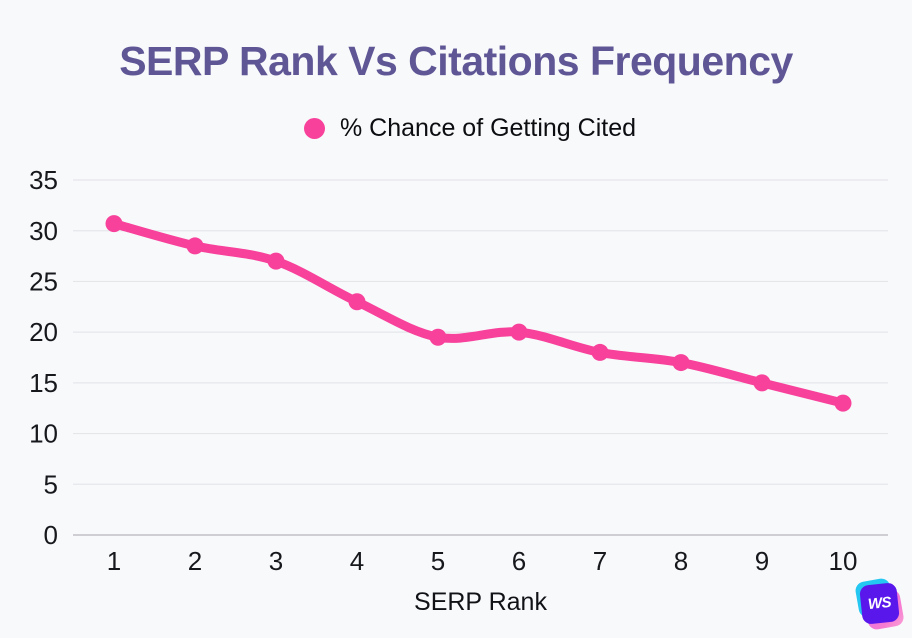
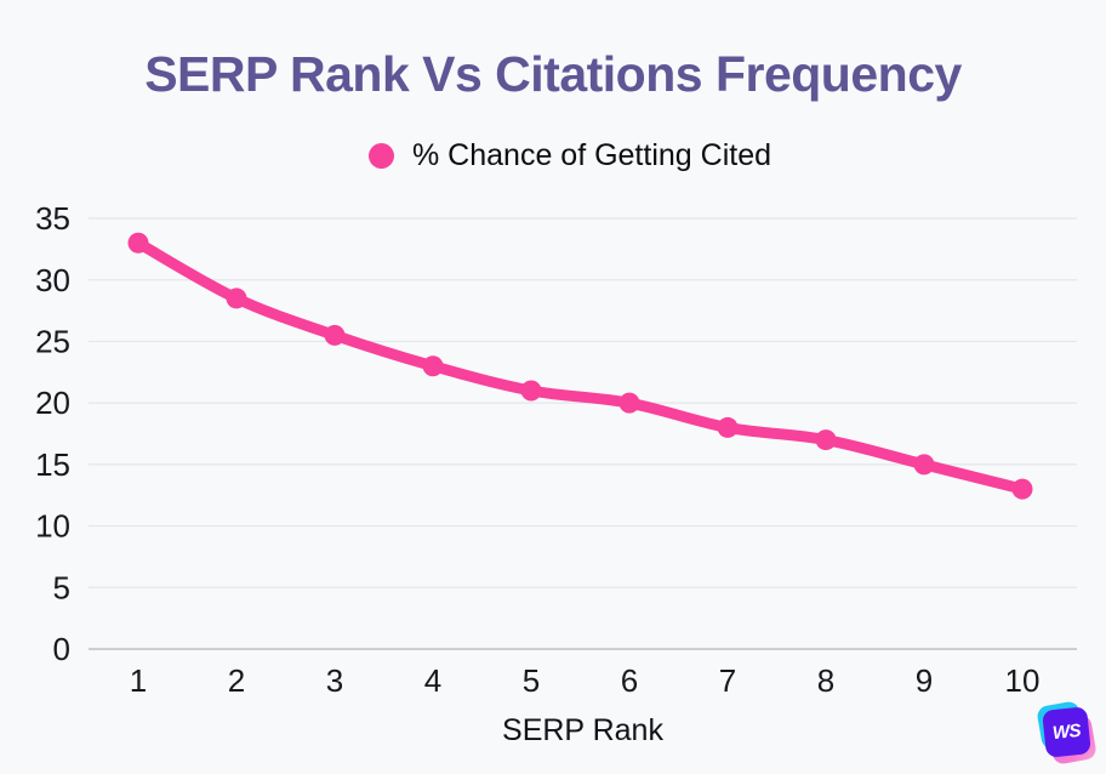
1: 30.7 -> 33.0
3: 27.0 -> 25.5
5: 19.5 -> 21.0
